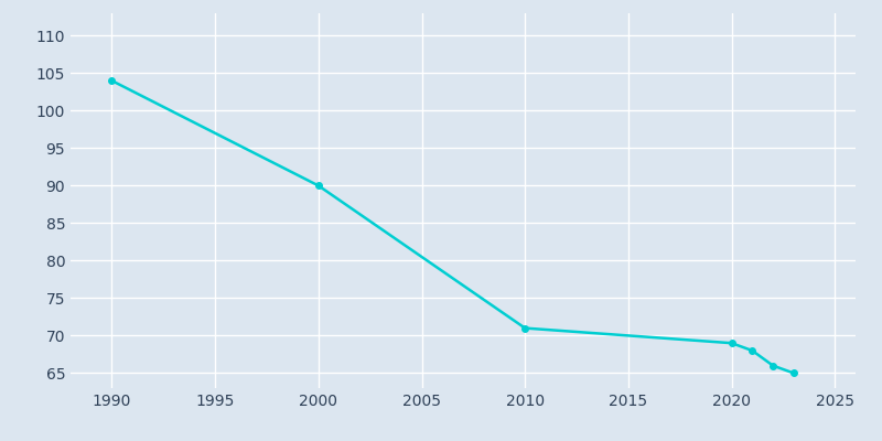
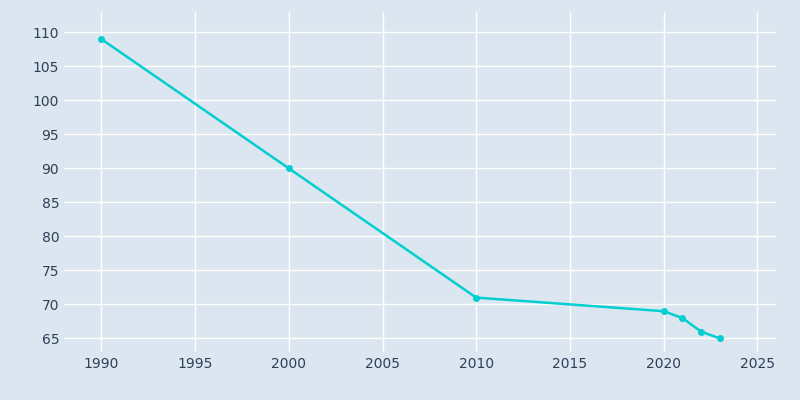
1990: 104 -> 109
